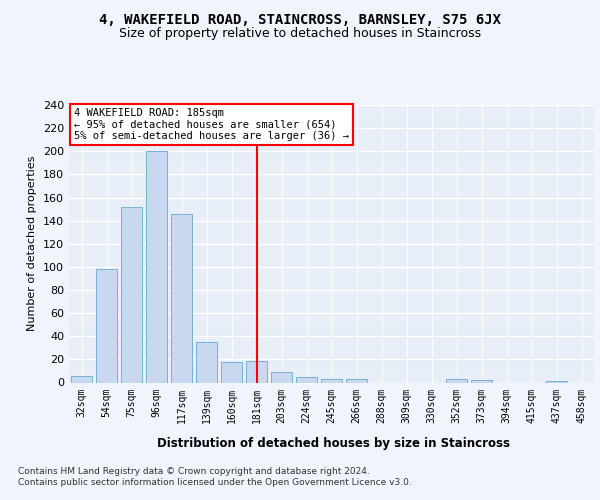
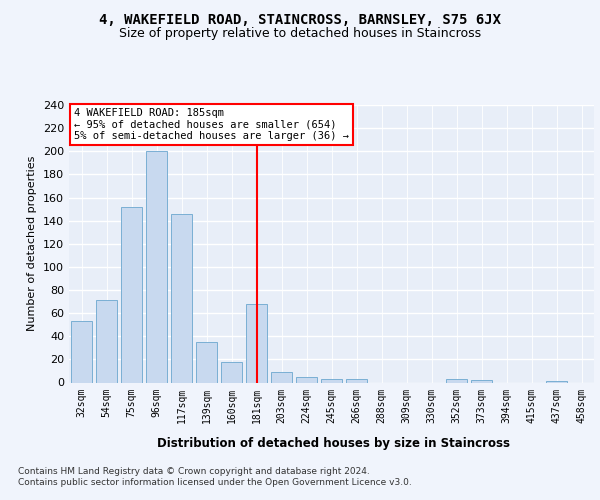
32sqm: 6 -> 53
54sqm: 98 -> 71
181sqm: 19 -> 68
